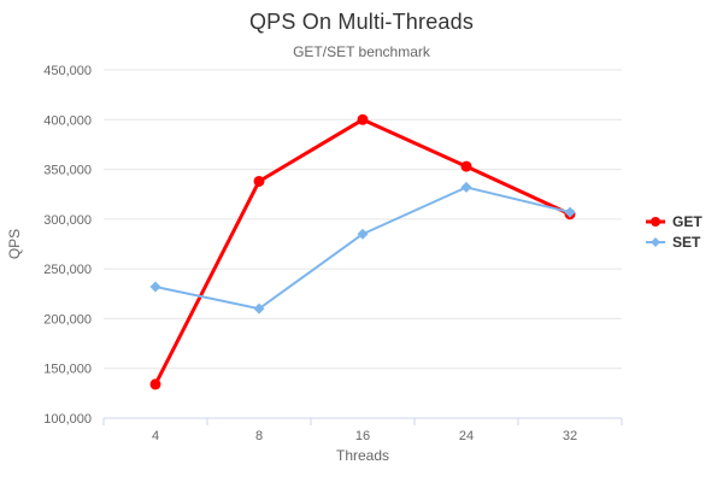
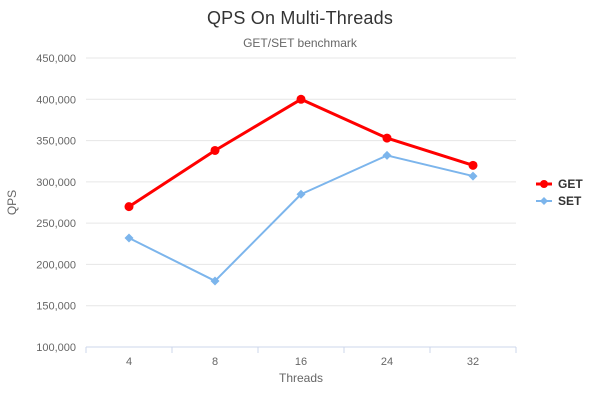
GET/4: 130000 -> 270000
SET/8: 210000 -> 180000
GET/32: 300000 -> 320000
